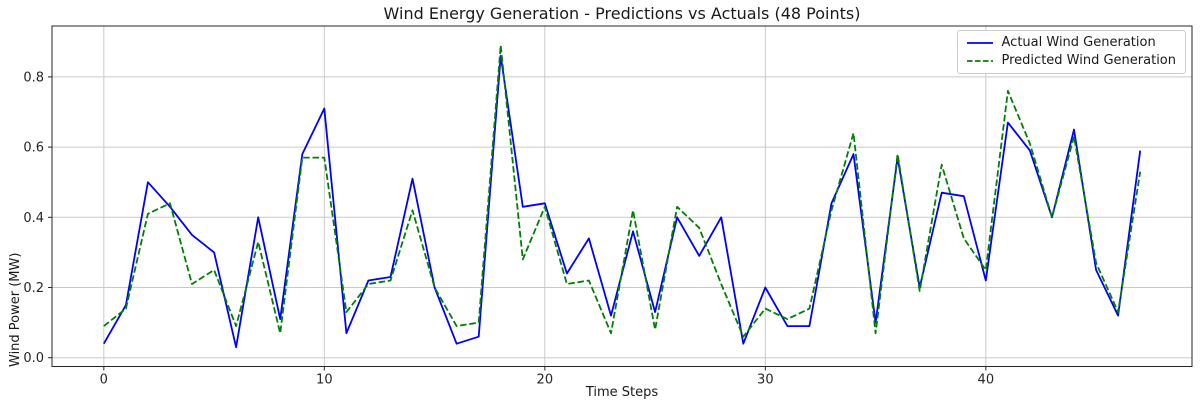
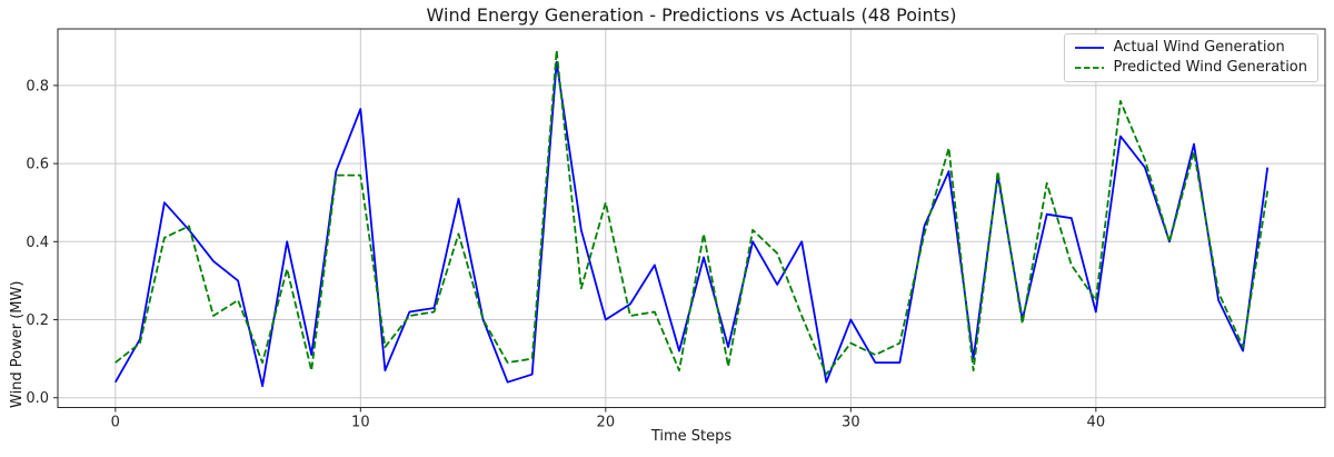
Actual Wind Generation/10: 0.71 -> 0.74
Actual Wind Generation/20: 0.44 -> 0.20
Predicted Wind Generation/20: 0.43 -> 0.50
